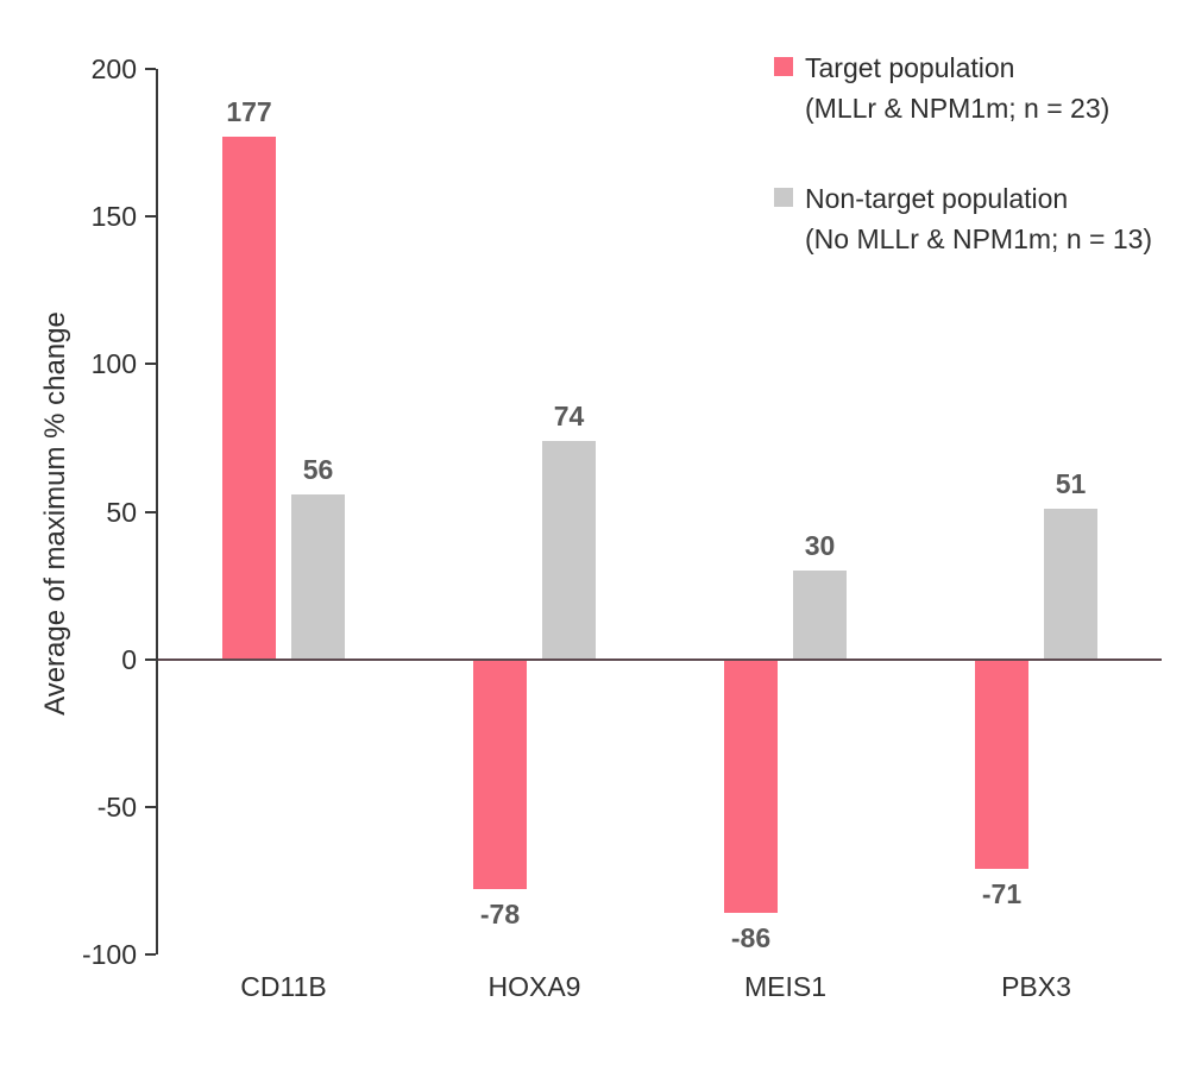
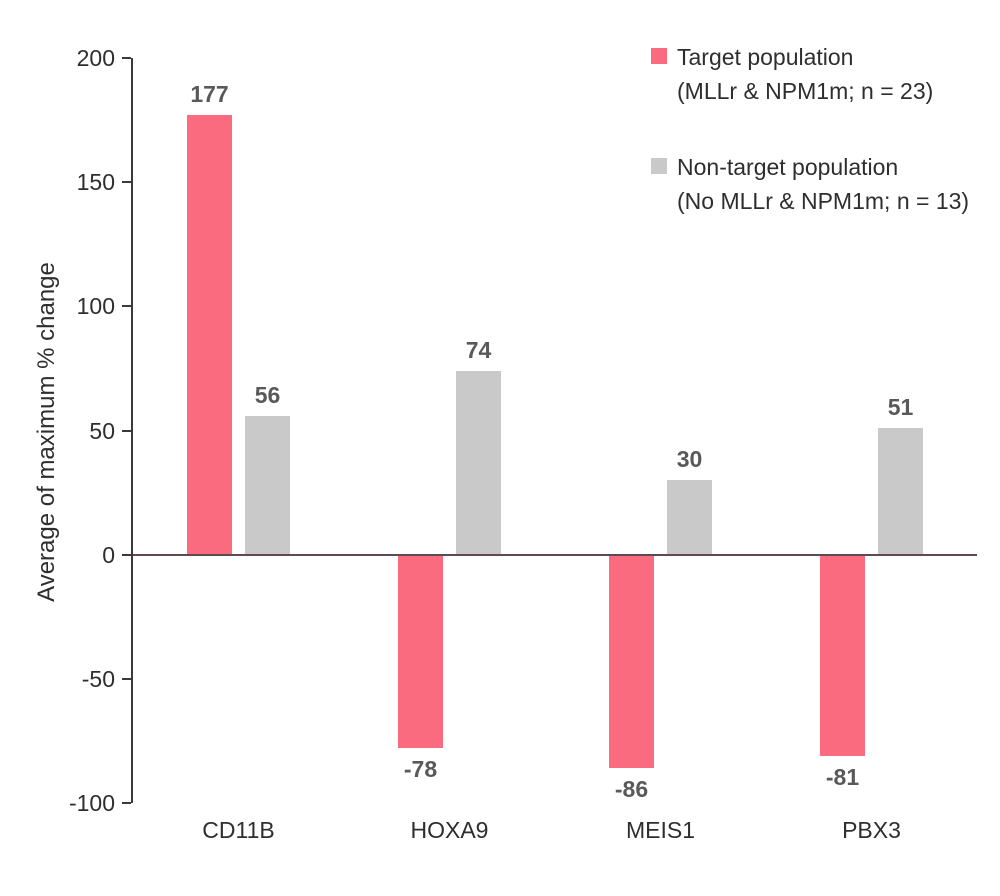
Target population (MLLr & NPM1m; n = 23)/PBX3: -71 -> -81
